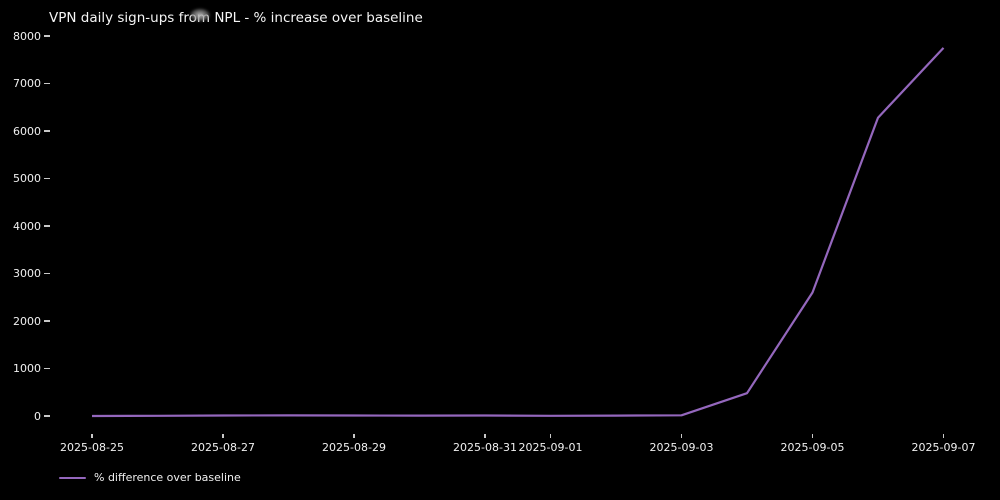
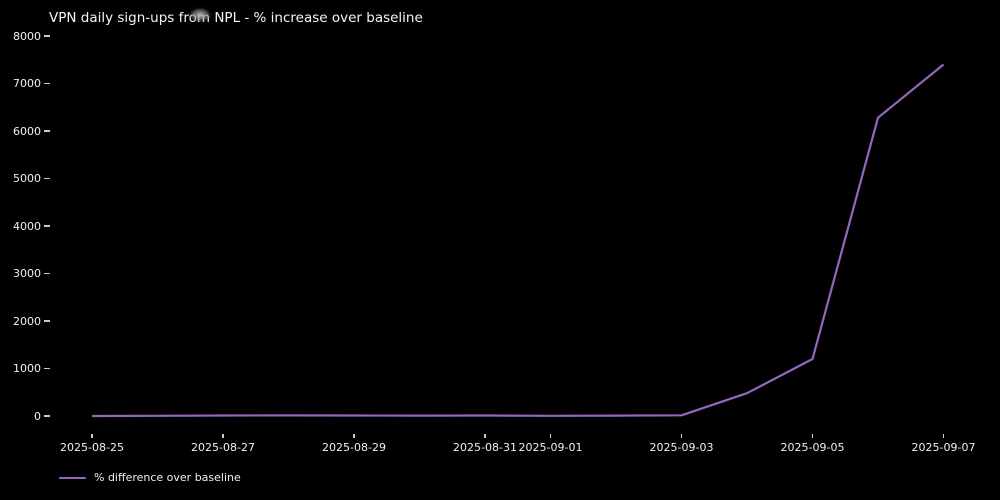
2025-09-05: 2600 -> 1200
2025-09-07: 7800 -> 7400
